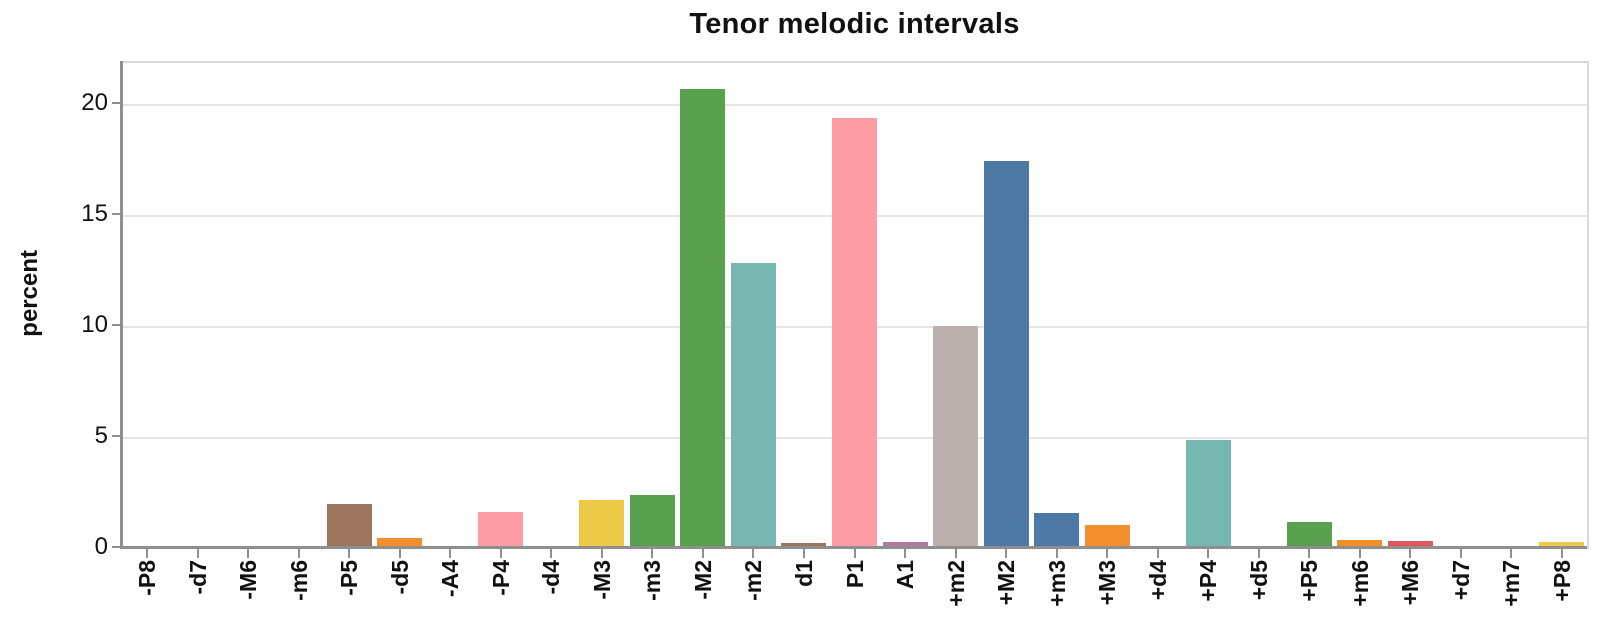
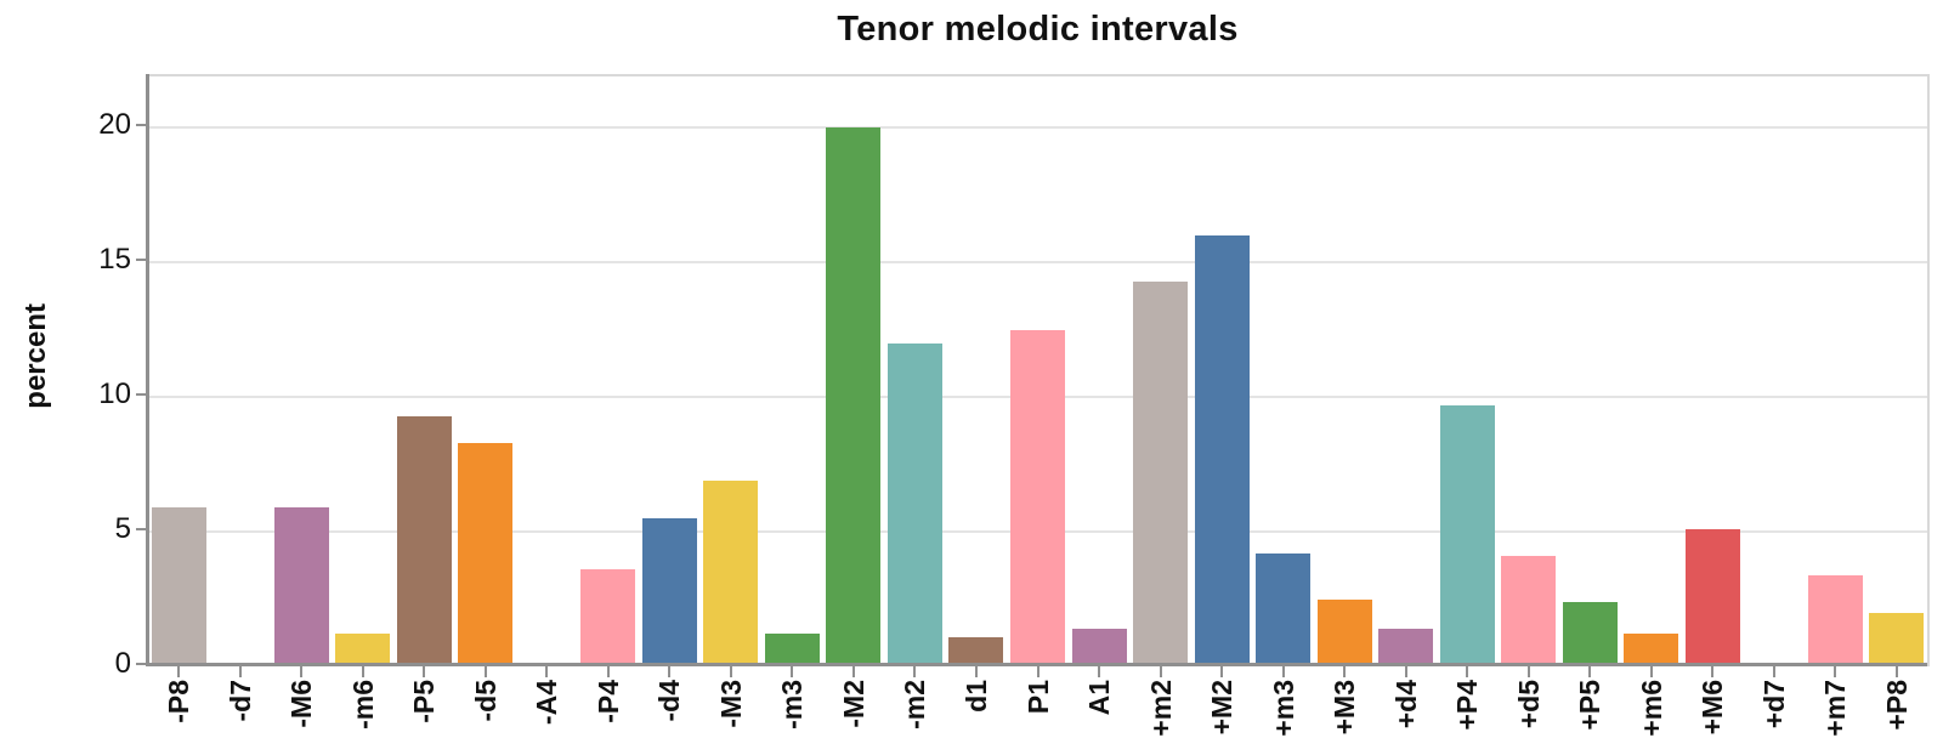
-P8: 0.1 -> 5.9
-M6: 0.1 -> 5.9
-m6: 0.1 -> 1.2
-P5: 2.0 -> 9.3
-d5: 0.5 -> 8.3
-P4: 1.6 -> 3.6
-d4: 0.1 -> 5.5
-M3: 2.2 -> 6.9
-m3: 2.5 -> 1.2
-M2: 20.7 -> 20.0
-m2: 12.9 -> 12.0
d1: 0.2 -> 1.1
P1: 19.4 -> 12.5
A1: 0.3 -> 1.4
+m2: 10.1 -> 14.3
+M2: 17.5 -> 16.0
+m3: 1.6 -> 4.2
+M3: 1.1 -> 2.5
+d4: 0.1 -> 1.4
+P4: 4.9 -> 9.7
+d5: 0.1 -> 4.1
+P5: 1.2 -> 2.4
+m6: 0.4 -> 1.2
+M6: 0.3 -> 5.1
+m7: 0.1 -> 3.4
+P8: 0.3 -> 2.0
